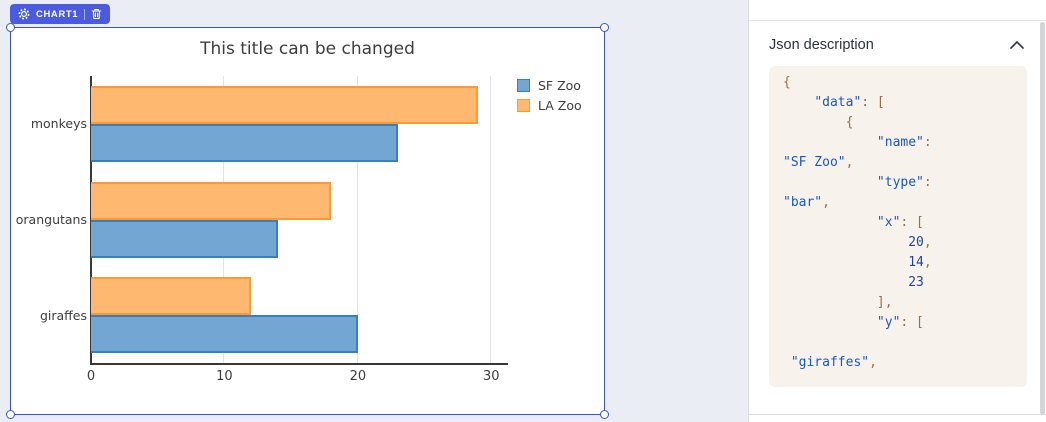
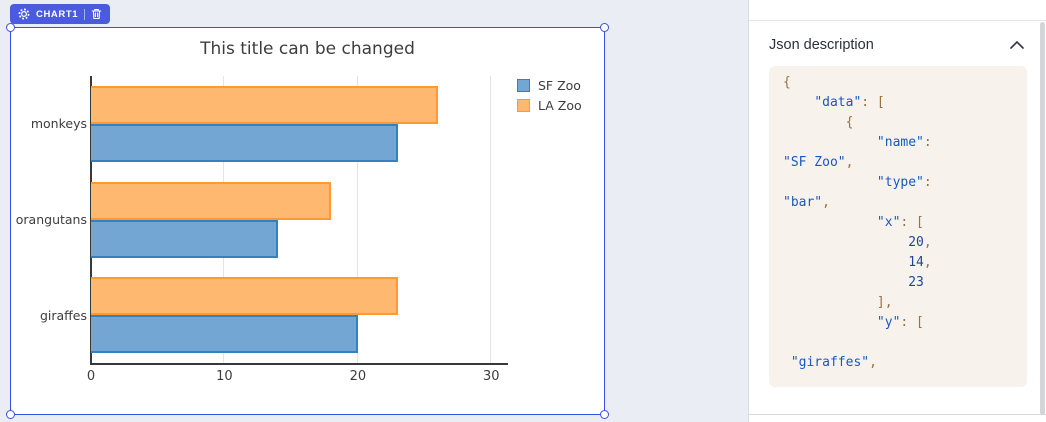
LA Zoo/monkeys: 29 -> 26
LA Zoo/giraffes: 12 -> 23
